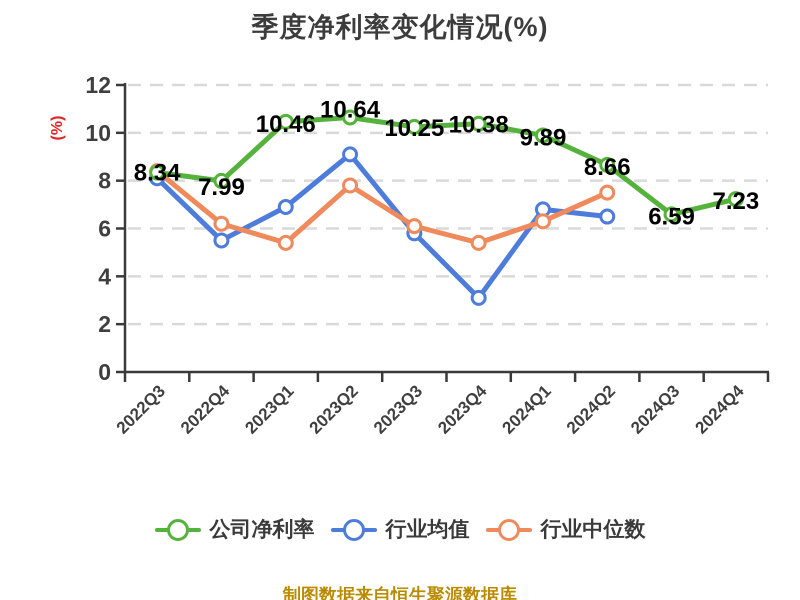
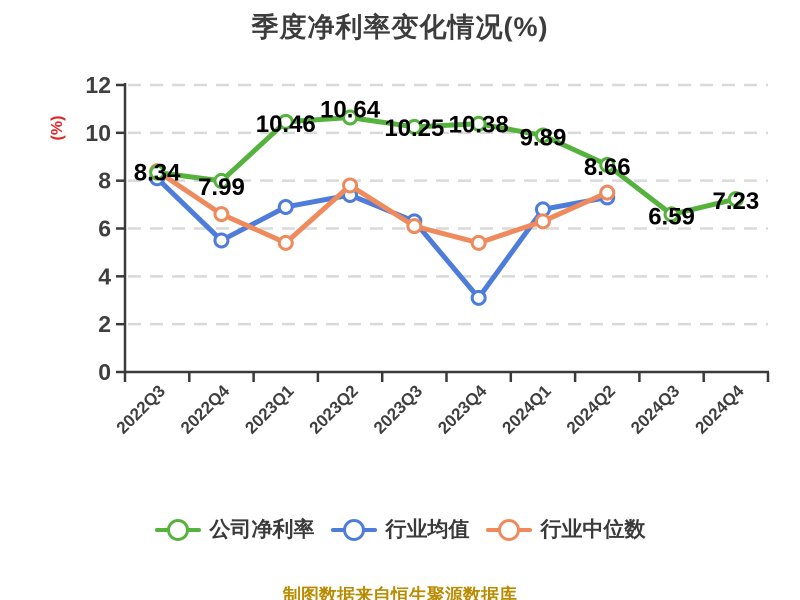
行业中位数/2022Q4: 6.2 -> 6.6
行业均值/2023Q2: 9.1 -> 7.4
行业均值/2023Q3: 5.8 -> 6.3
行业均值/2024Q2: 6.5 -> 7.3
